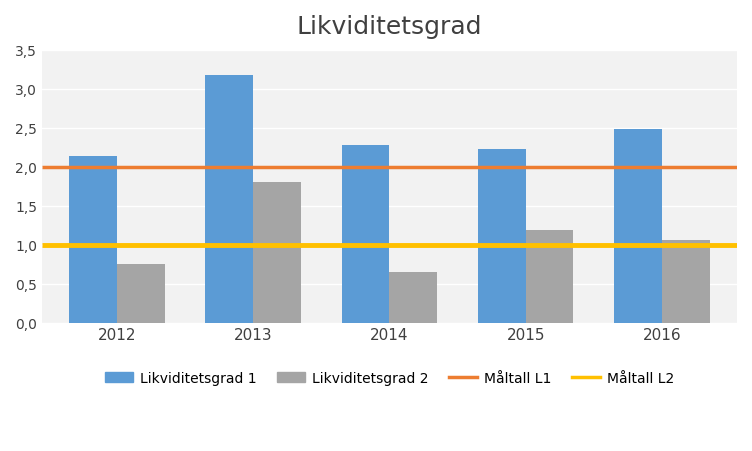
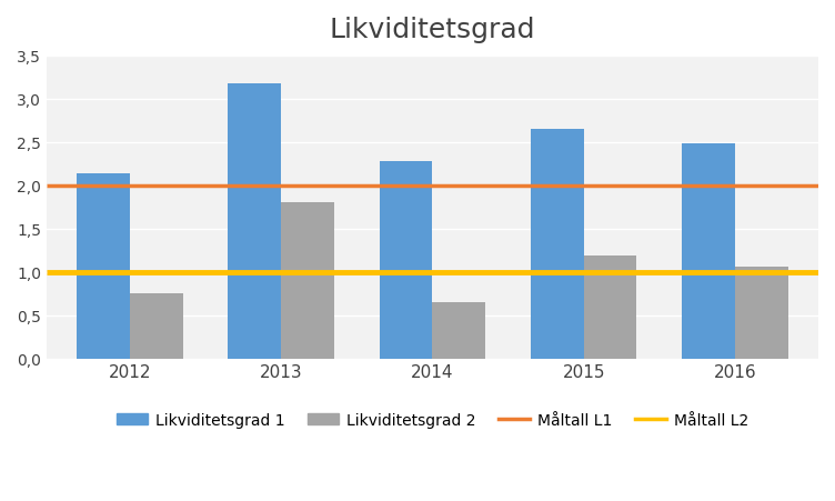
Likviditetsgrad 1/2015: 2,22 -> 2,65
